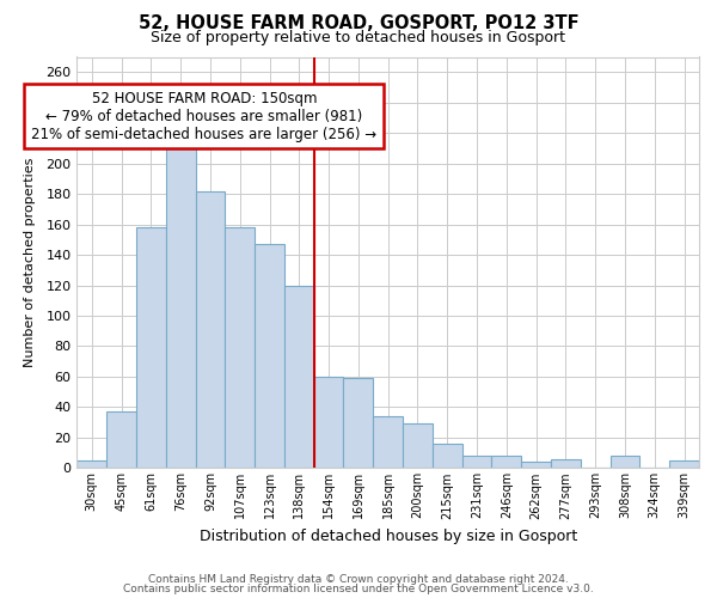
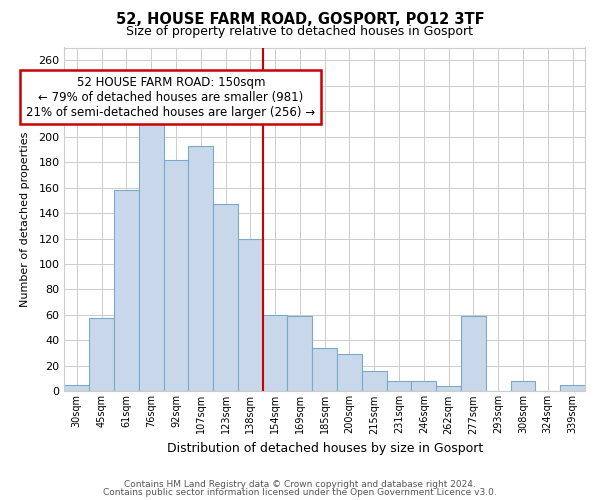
45sqm: 37 -> 58
107sqm: 158 -> 193
277sqm: 6 -> 59
